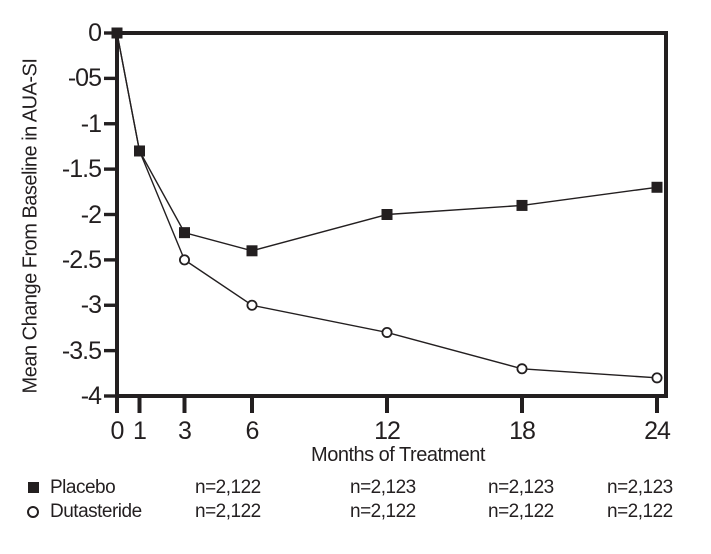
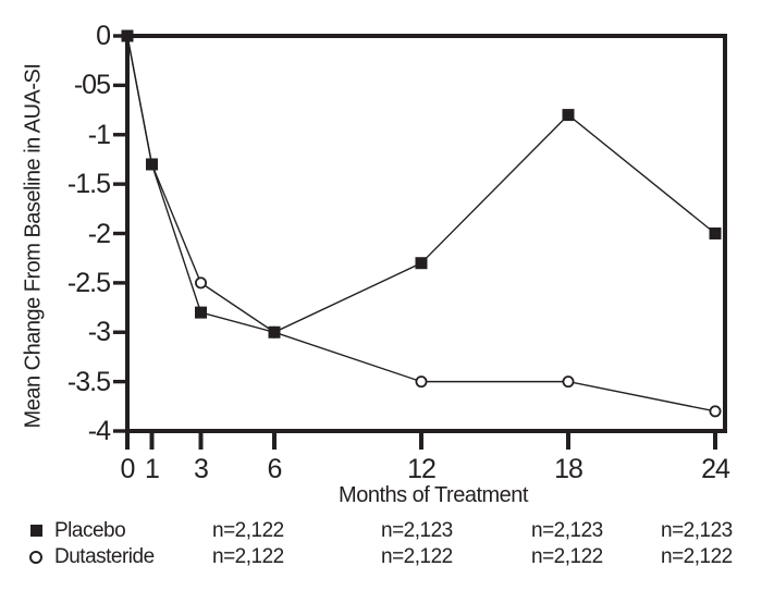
Placebo/3: -2.2 -> -2.8
Placebo/6: -2.4 -> -3.0
Placebo/12: -2.0 -> -2.3
Dutasteride/12: -3.3 -> -3.5
Placebo/18: -1.9 -> -0.8
Dutasteride/18: -3.7 -> -3.5
Placebo/24: -1.7 -> -2.0
